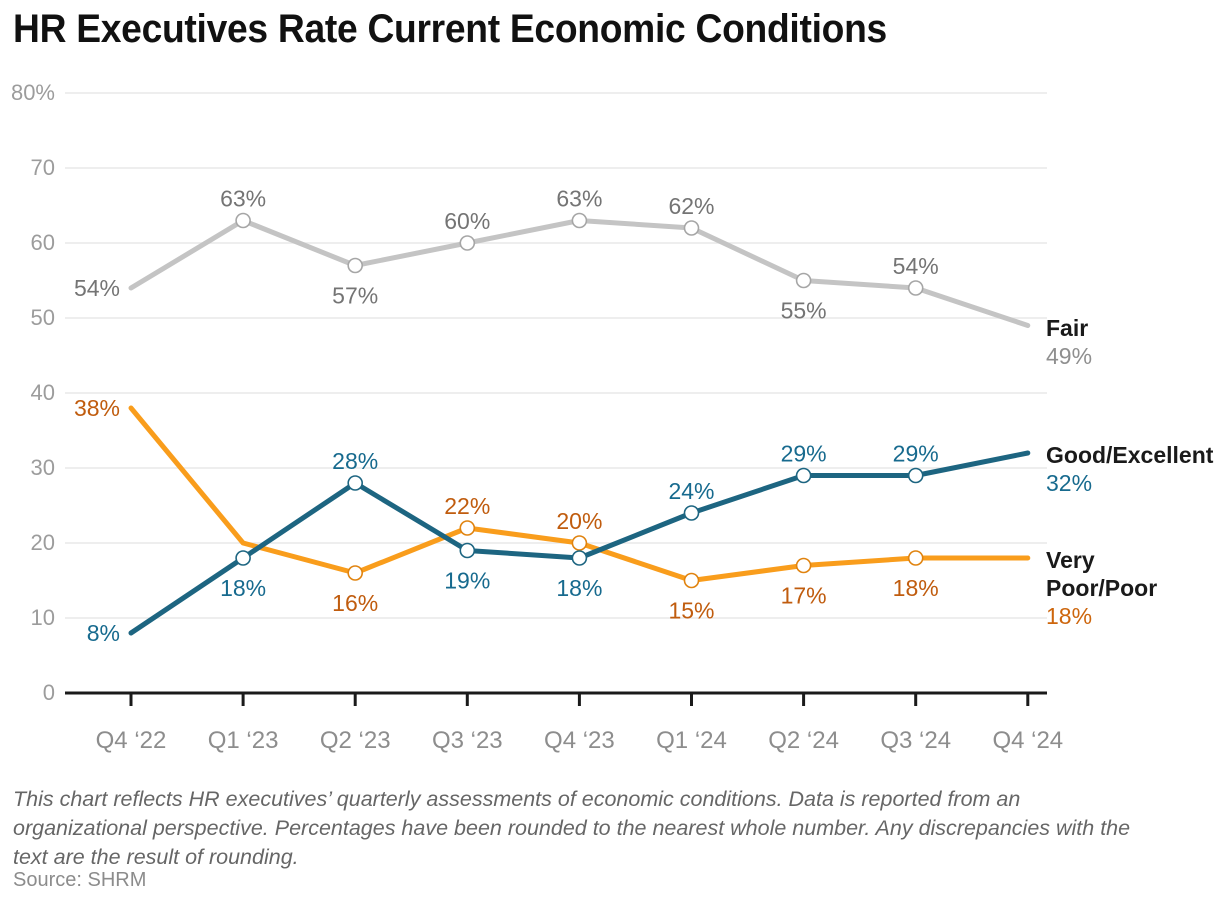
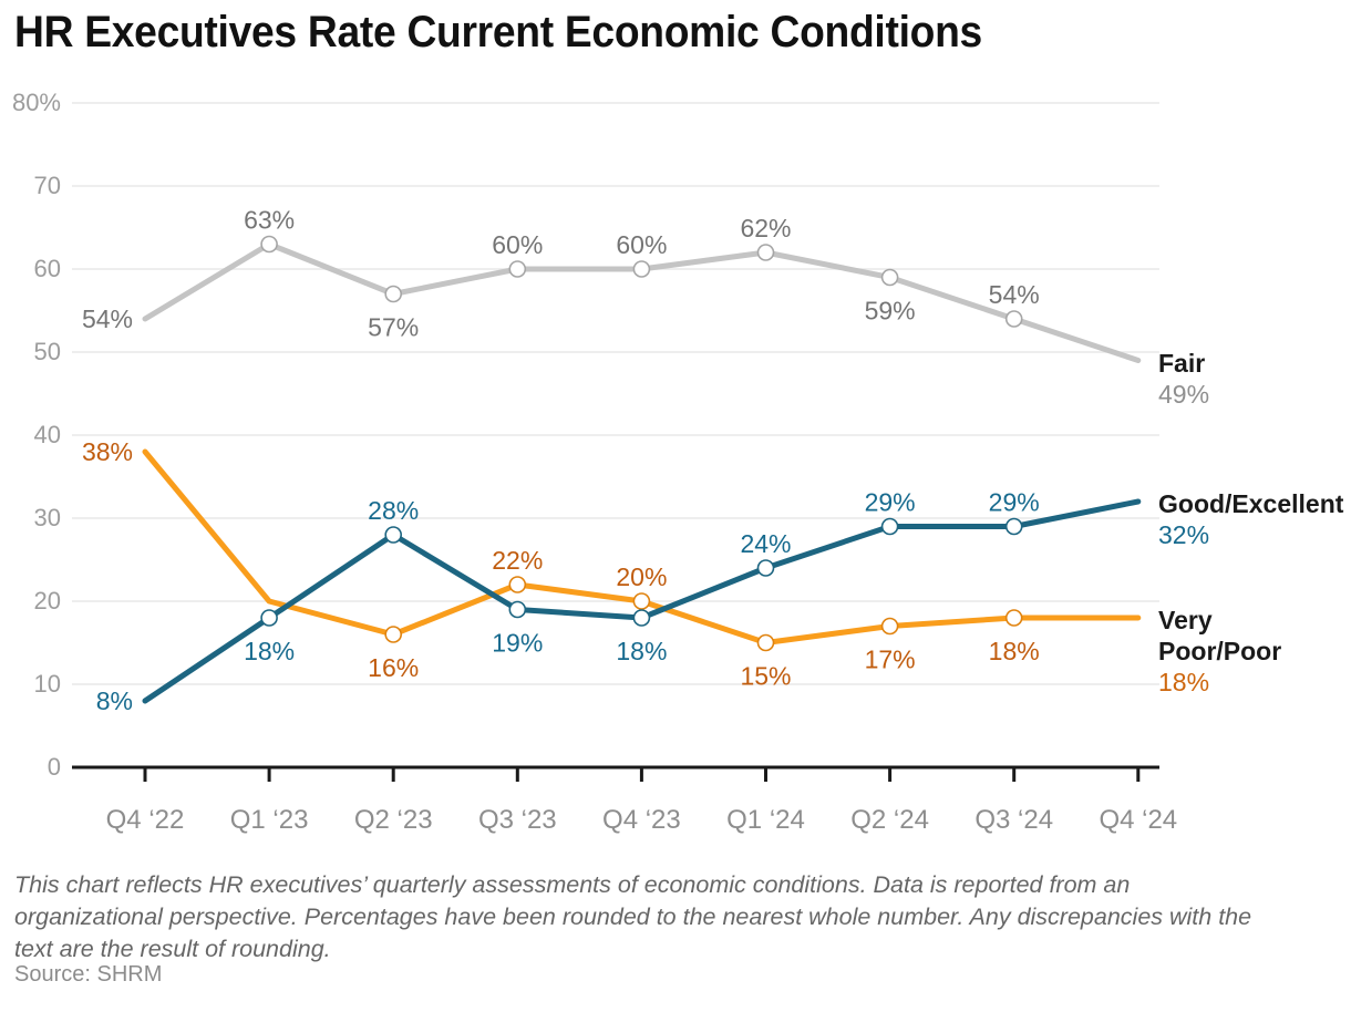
Fair/Q4 ‘23: 63% -> 60%
Fair/Q2 ‘24: 55% -> 59%
